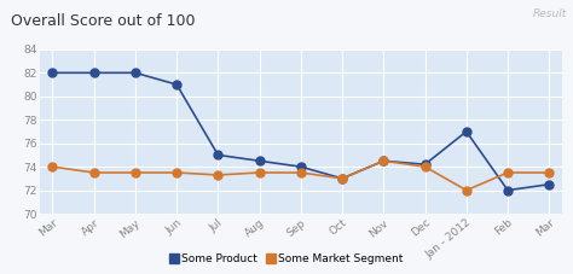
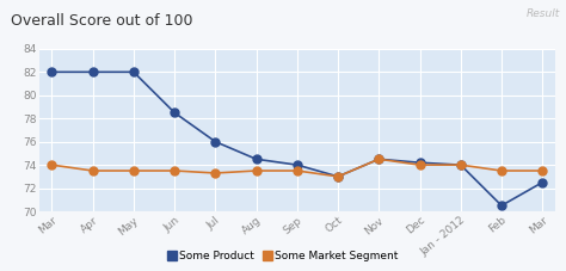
Some Product/Jun: 81.0 -> 78.5
Some Product/Jul: 75.0 -> 76.0
Some Product/Jan - 2012: 77.0 -> 74.0
Some Market Segment/Jan - 2012: 72.0 -> 74.0
Some Product/Feb: 72.0 -> 70.5
